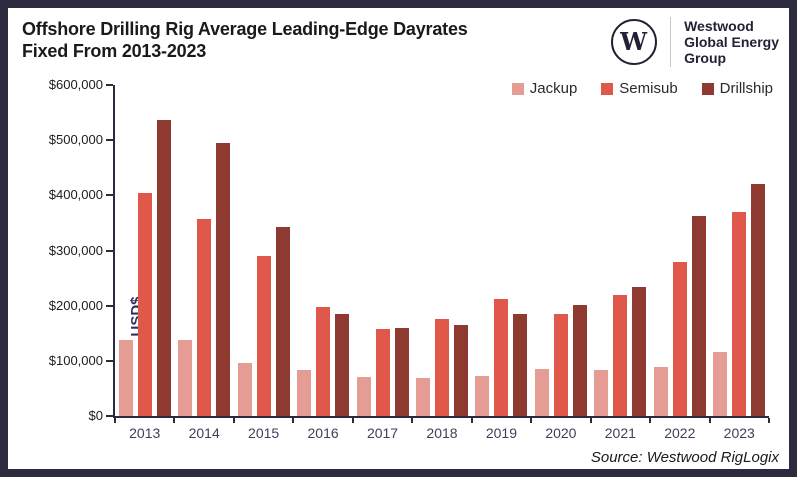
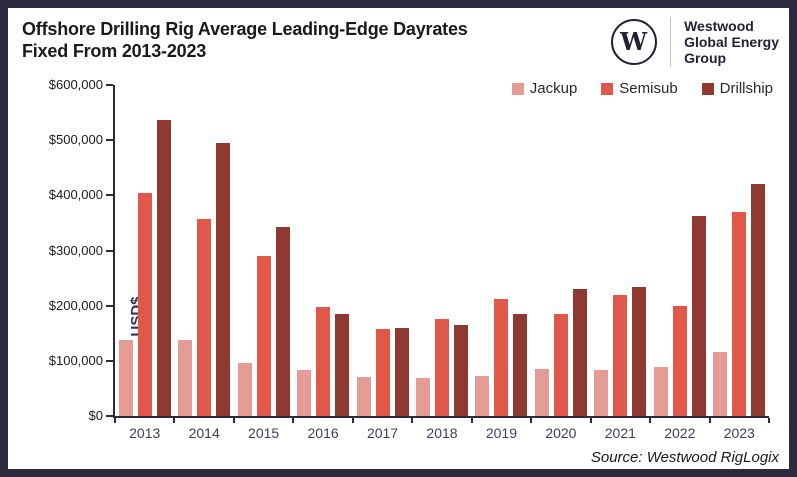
Drillship/2020: $200000 -> $230000
Semisub/2022: $280000 -> $200000
